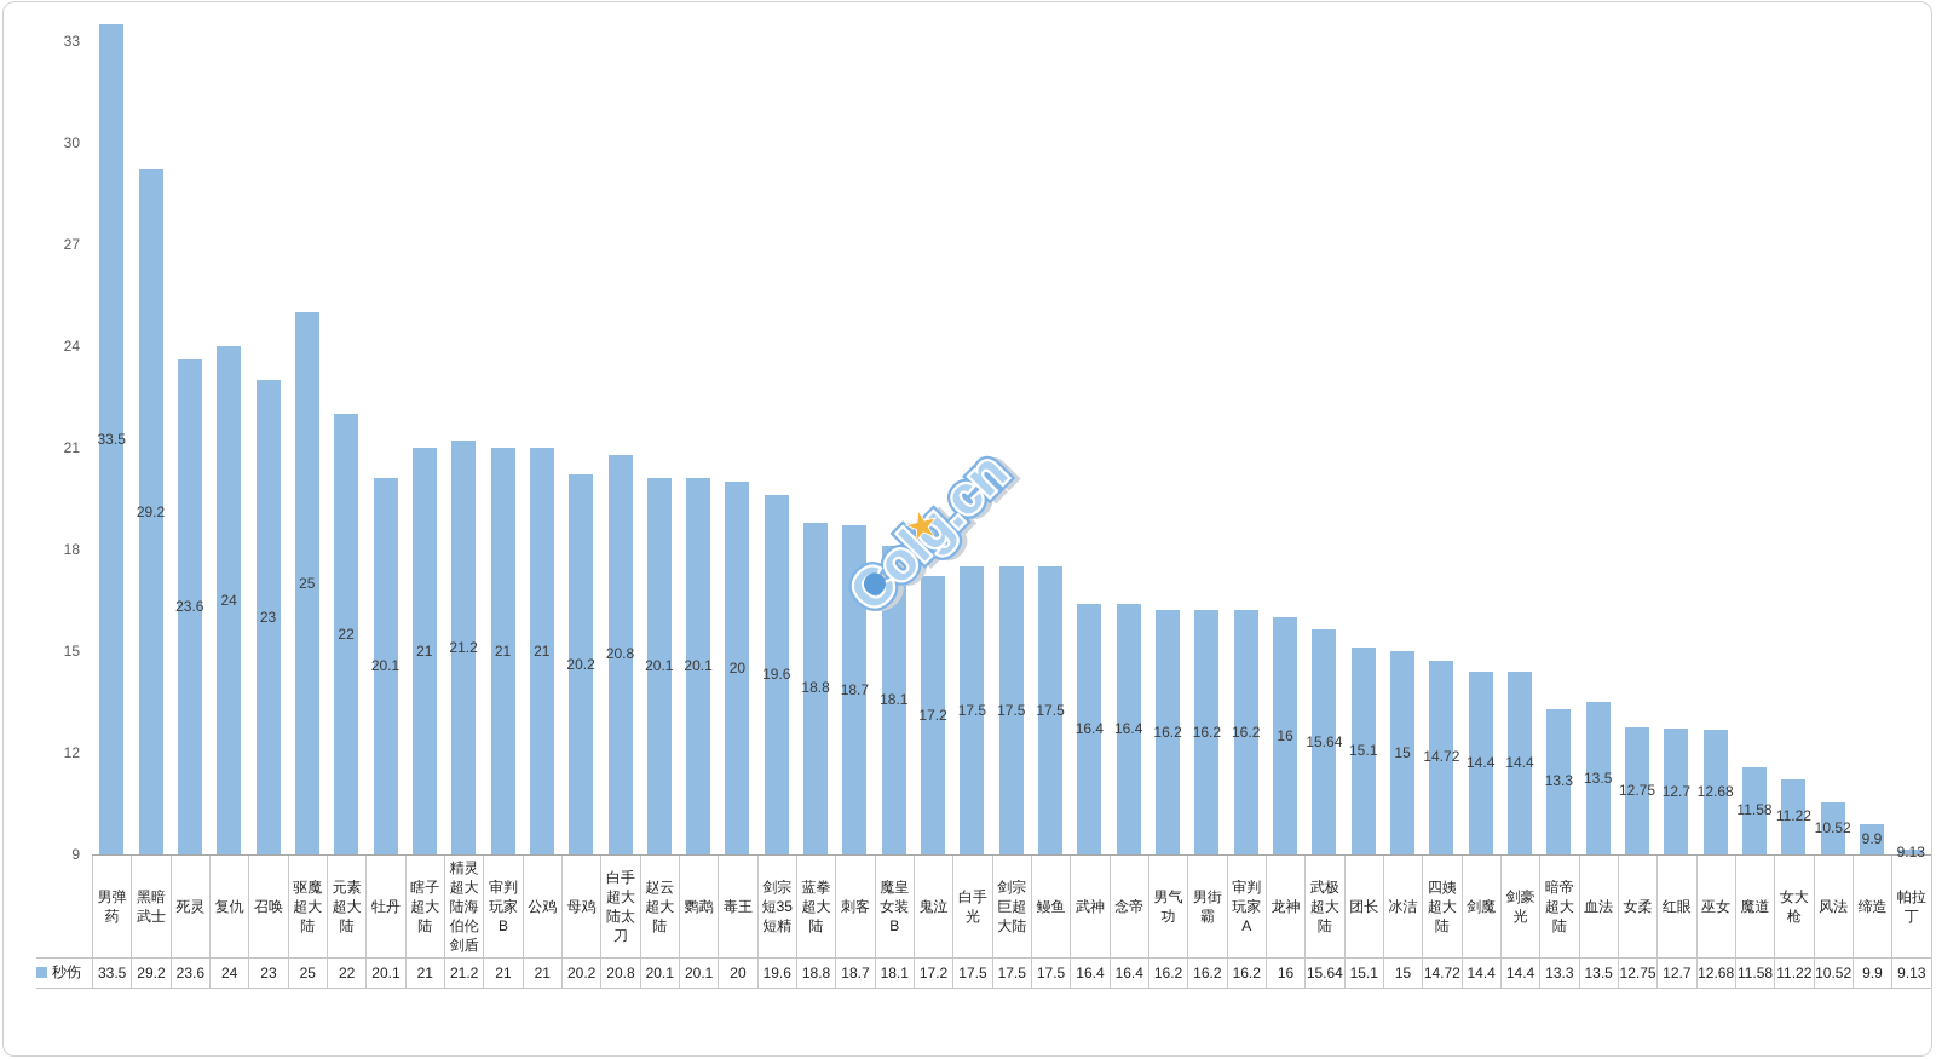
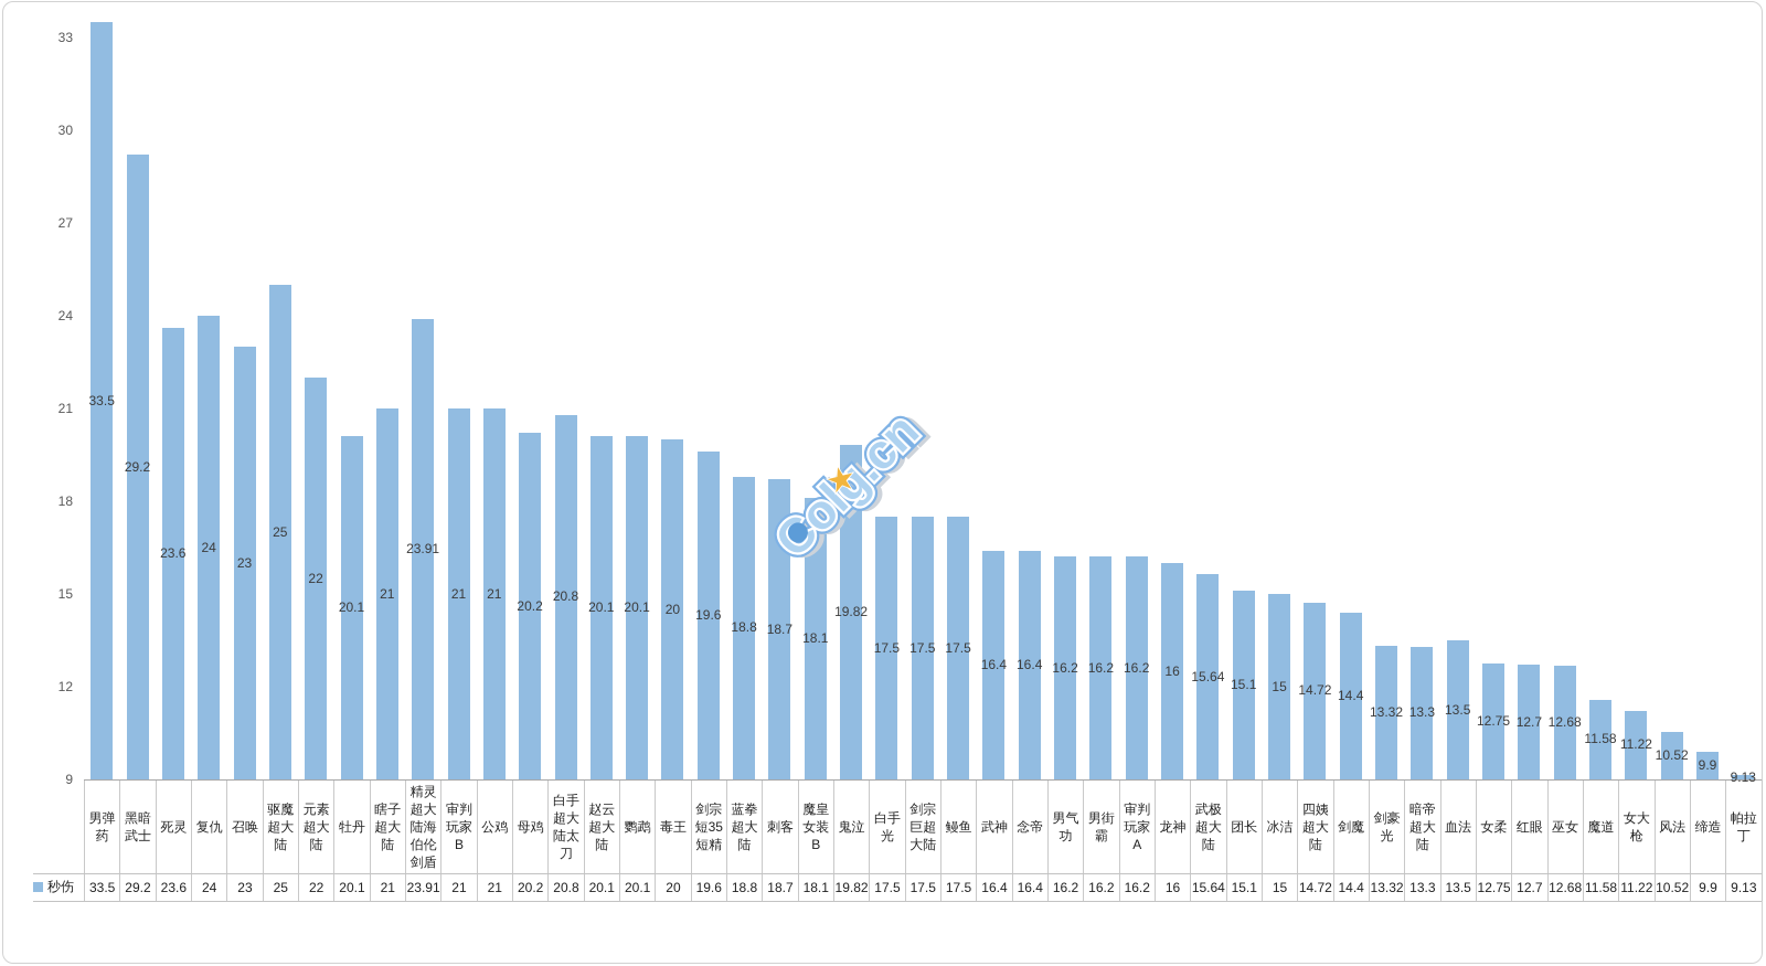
精灵超大陆海伯伦剑盾: 21.2 -> 23.91
鬼泣: 17.2 -> 19.82
剑豪光: 14.4 -> 13.32
